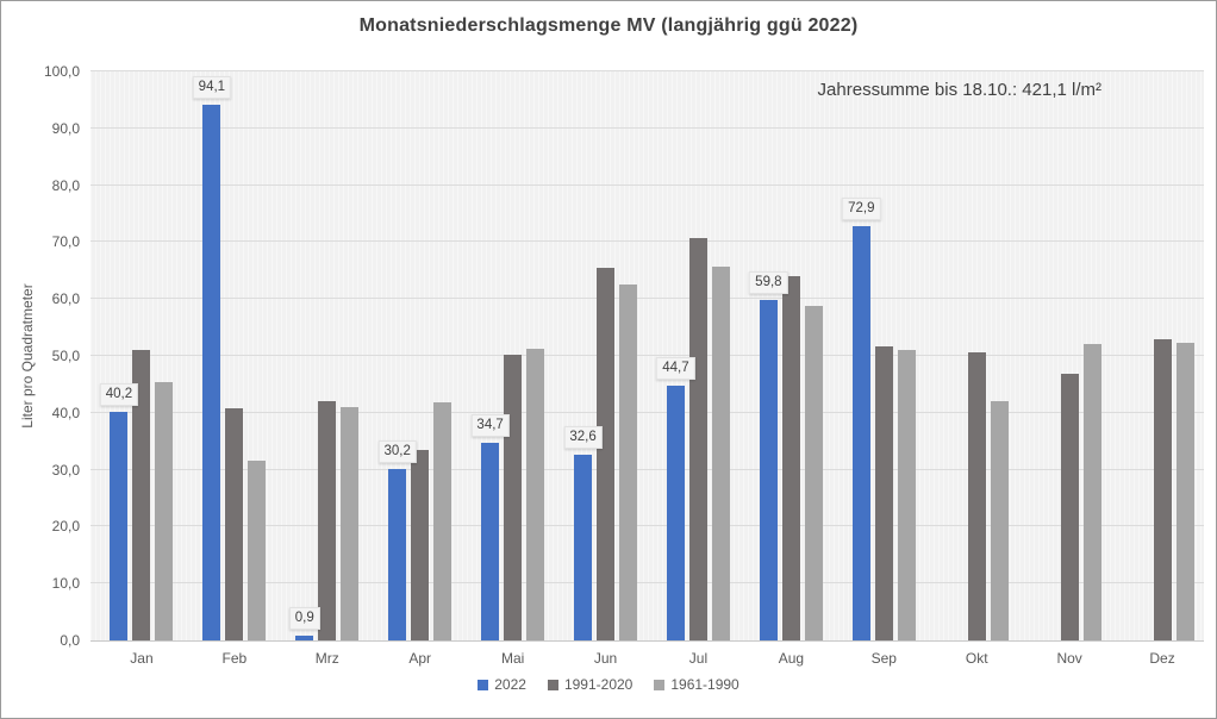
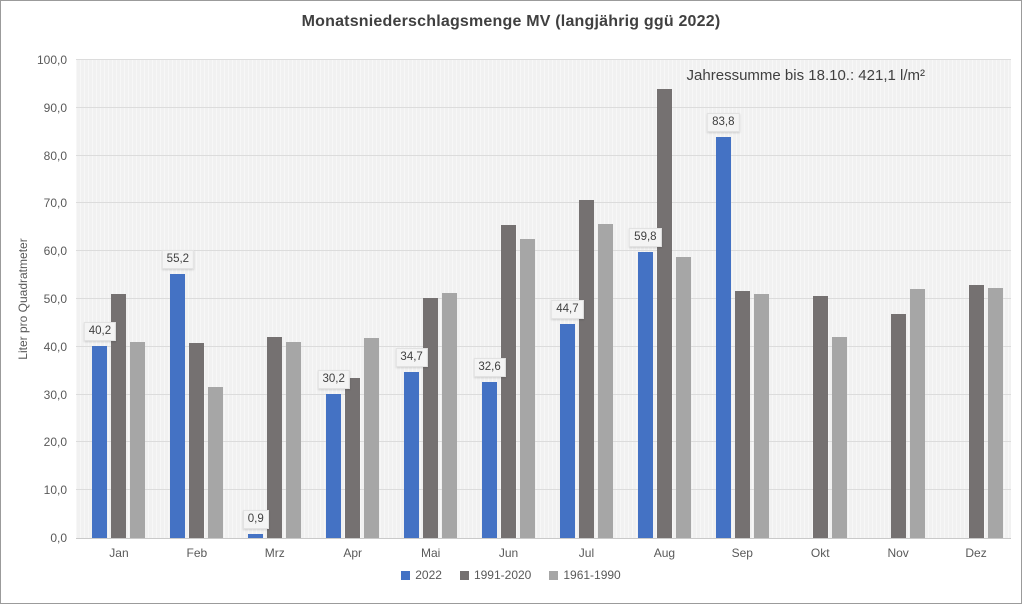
1961-1990/Jan: 46 -> 41
2022/Feb: 94,1 -> 55,2
1991-2020/Aug: 64 -> 94
2022/Sep: 72,9 -> 83,8
